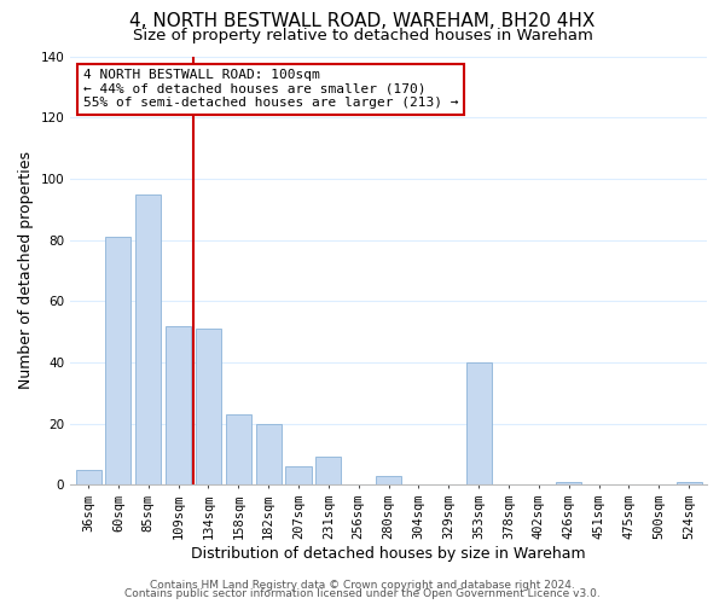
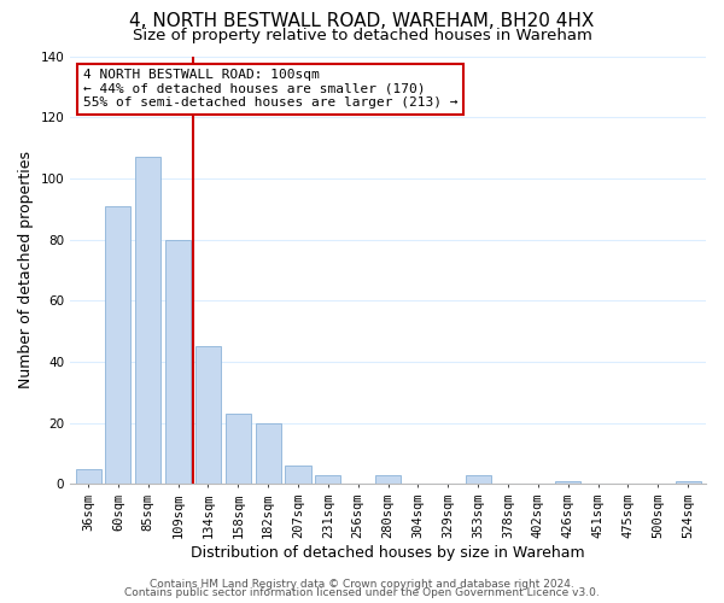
60sqm: 81 -> 91
85sqm: 95 -> 107
109sqm: 52 -> 80
134sqm: 51 -> 45
231sqm: 9 -> 3
353sqm: 40 -> 3
